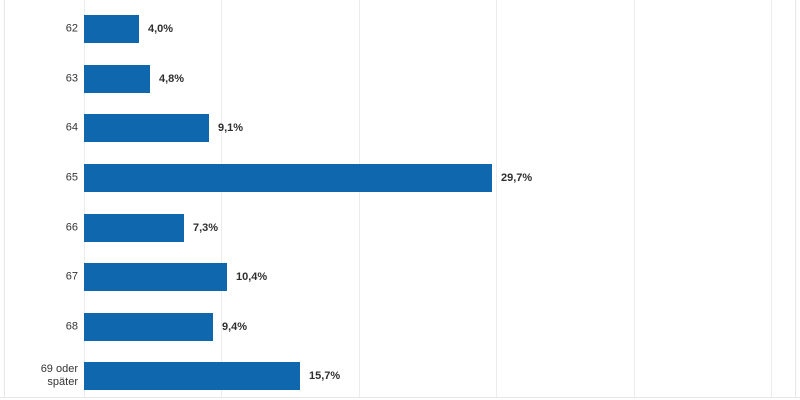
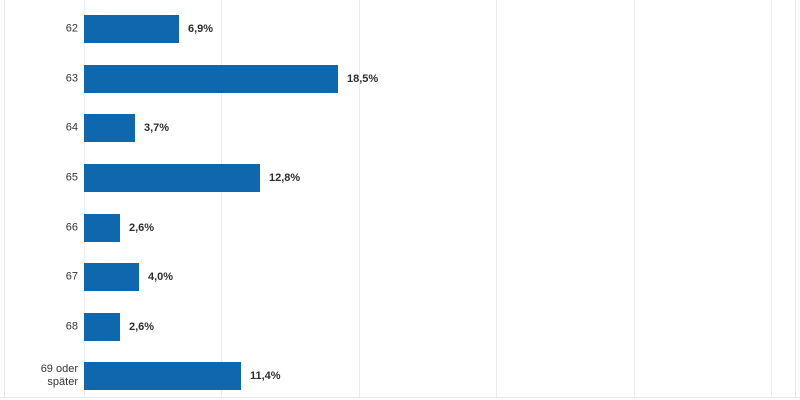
62: 4,0% -> 6,9%
63: 4,8% -> 18,5%
64: 9,1% -> 3,7%
65: 29,7% -> 12,8%
66: 7,3% -> 2,6%
67: 10,4% -> 4,0%
68: 9,4% -> 2,6%
69 oder später: 15,7% -> 11,4%
